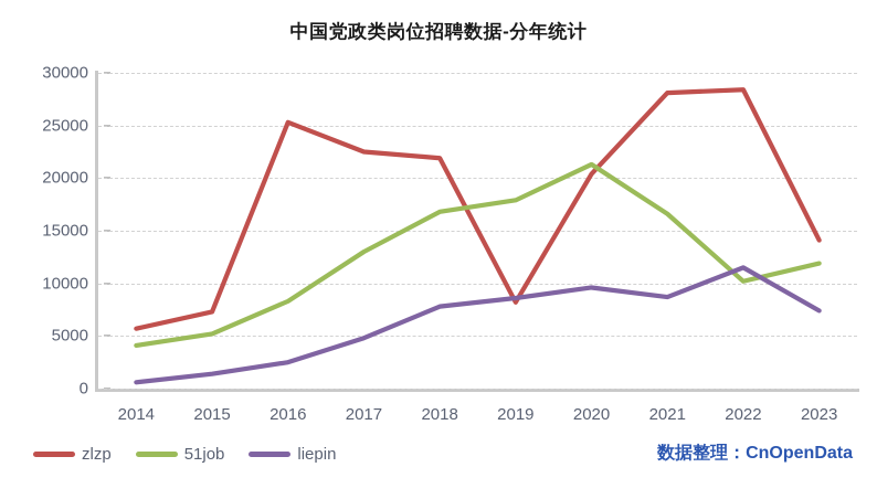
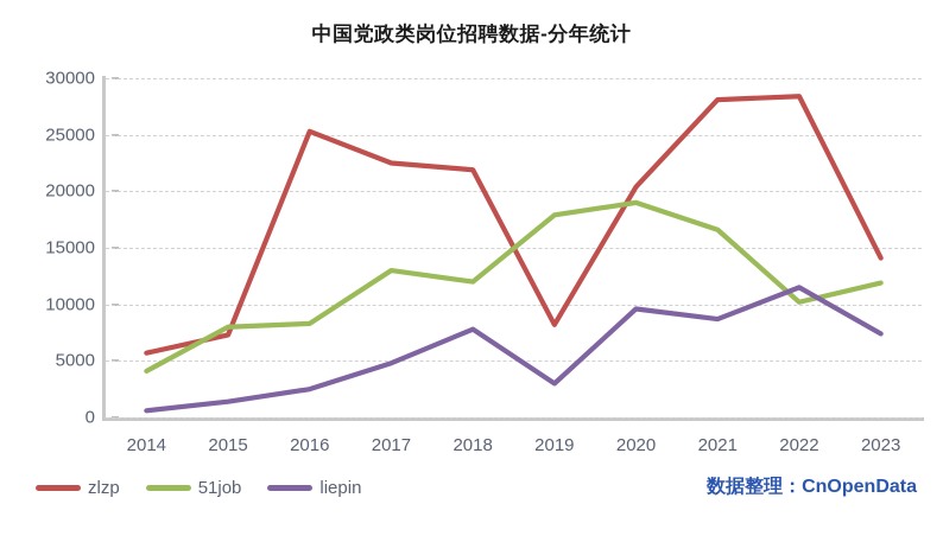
51job/2015: 5000 -> 8000
51job/2018: 17000 -> 12000
liepin/2019: 9000 -> 3000
51job/2020: 21000 -> 19000
